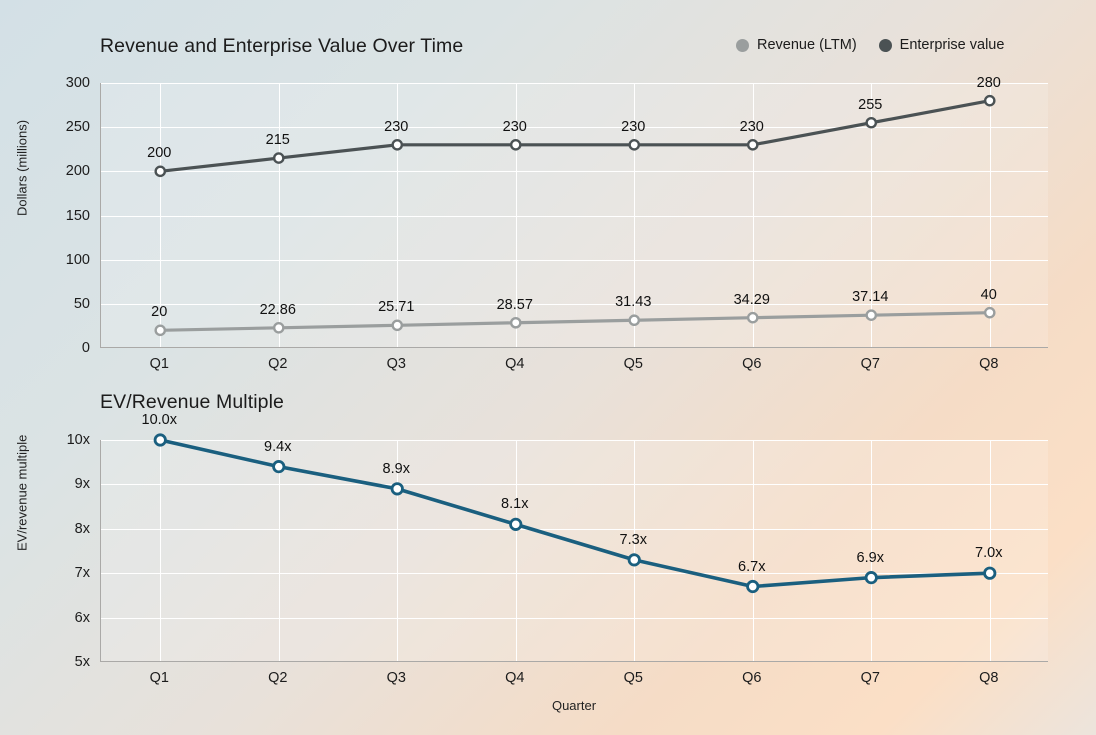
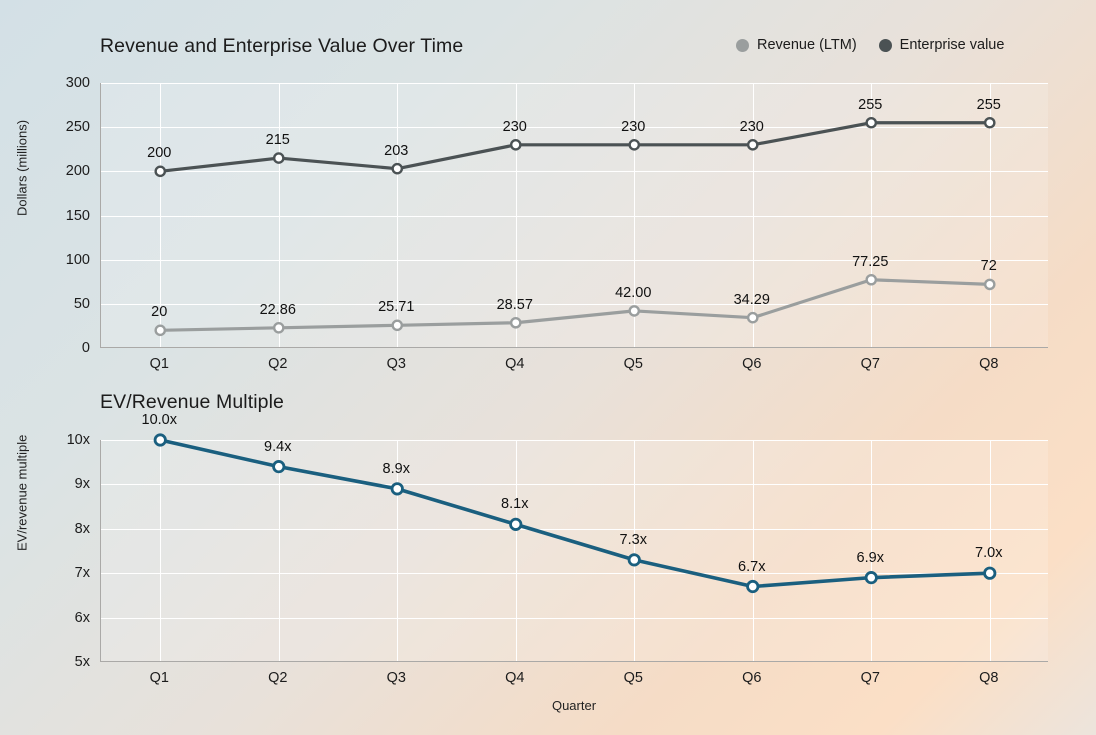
Revenue and Enterprise Value Over Time/Enterprise value/Q3: 230 -> 203
Revenue and Enterprise Value Over Time/Revenue (LTM)/Q5: 31.43 -> 42.00
Revenue and Enterprise Value Over Time/Revenue (LTM)/Q7: 37.14 -> 77.25
Revenue and Enterprise Value Over Time/Enterprise value/Q8: 280 -> 255
Revenue and Enterprise Value Over Time/Revenue (LTM)/Q8: 40 -> 72
